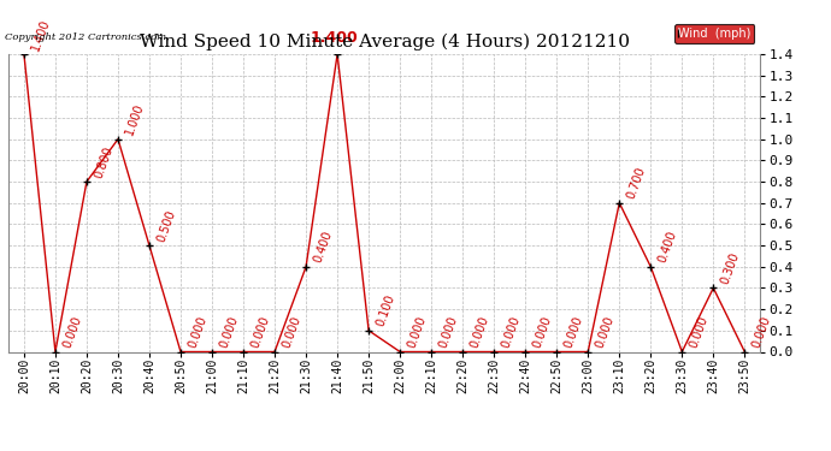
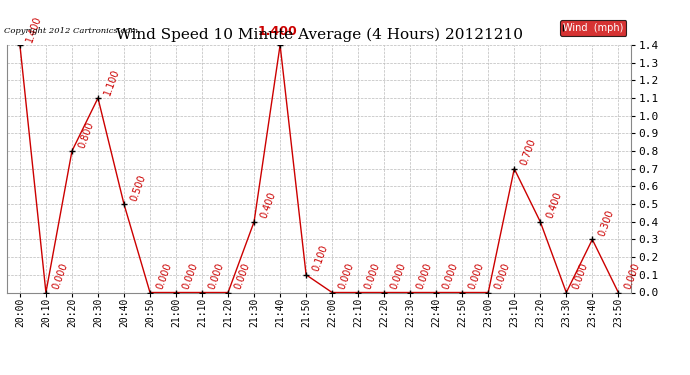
20:30: 1.000 -> 1.100
